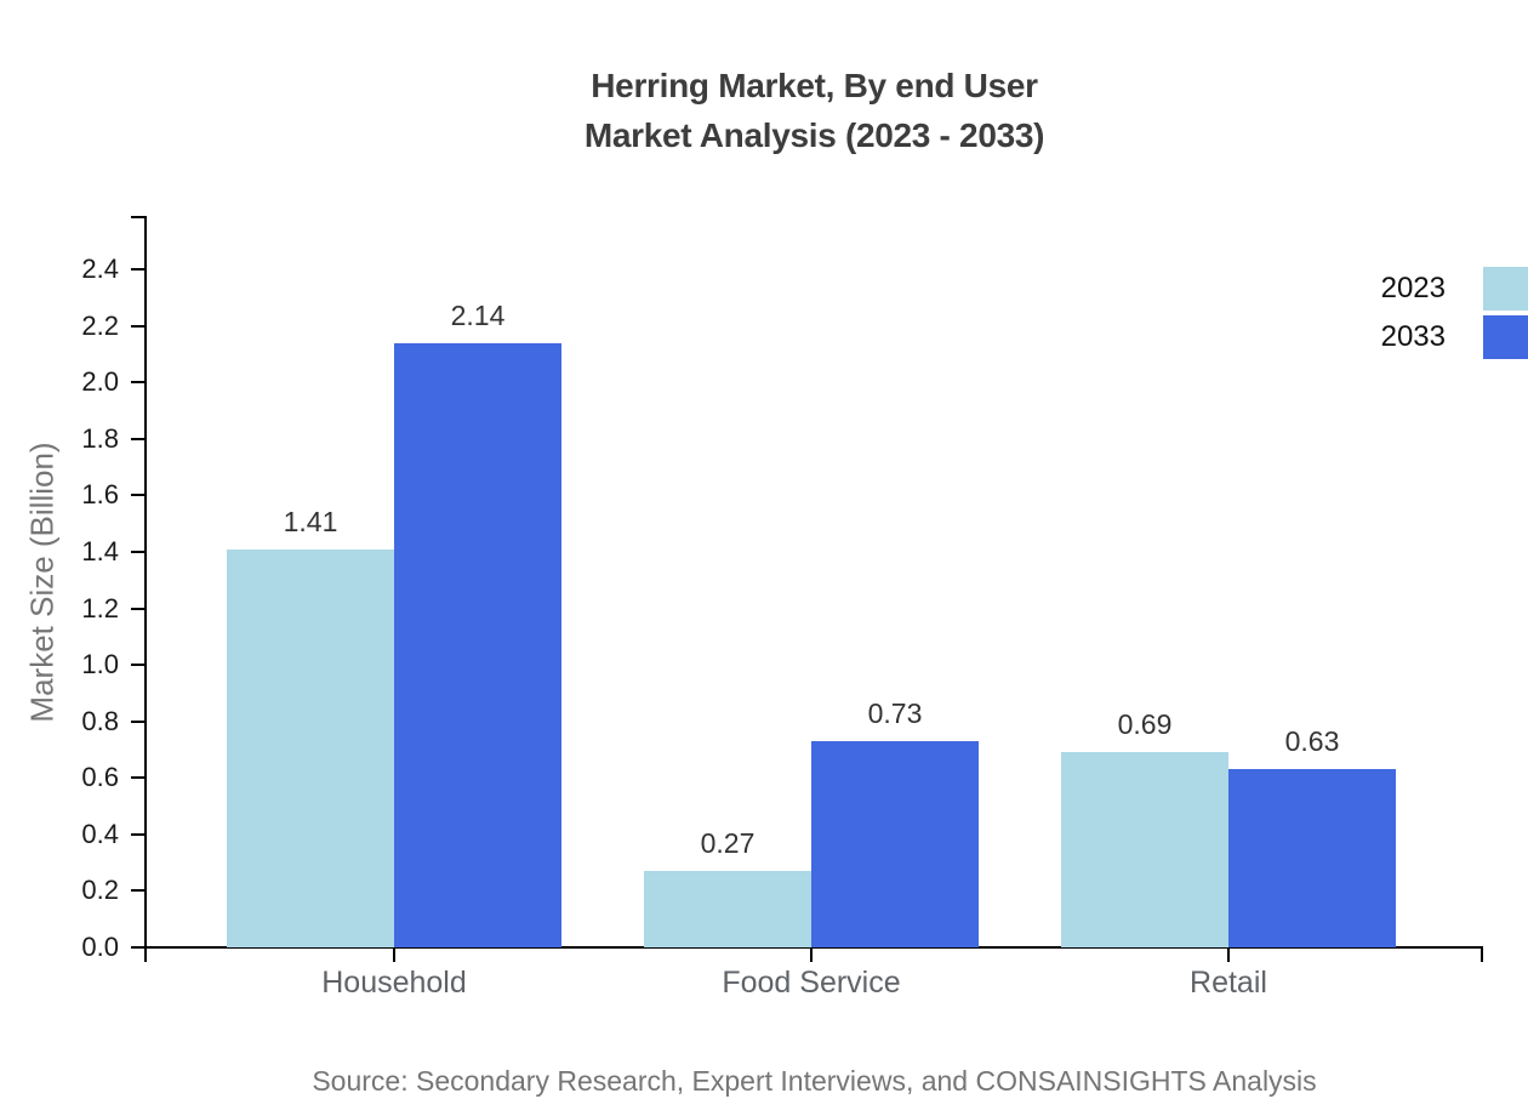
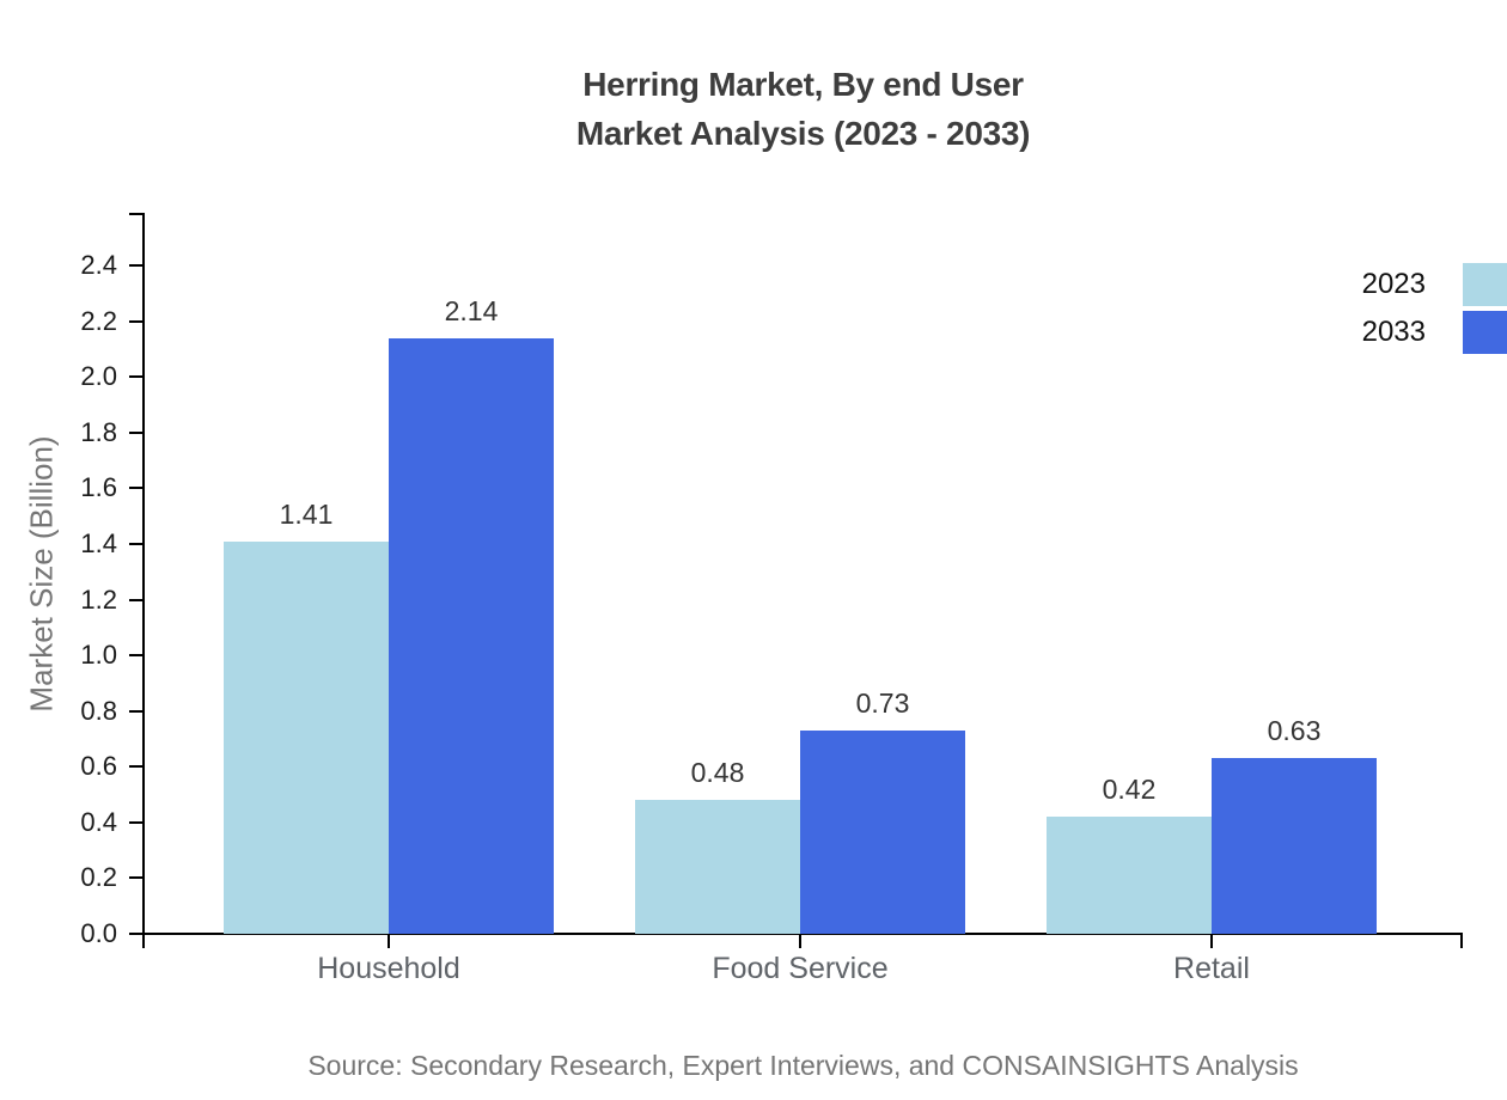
2023/Food Service: 0.27 -> 0.48
2023/Retail: 0.69 -> 0.42
